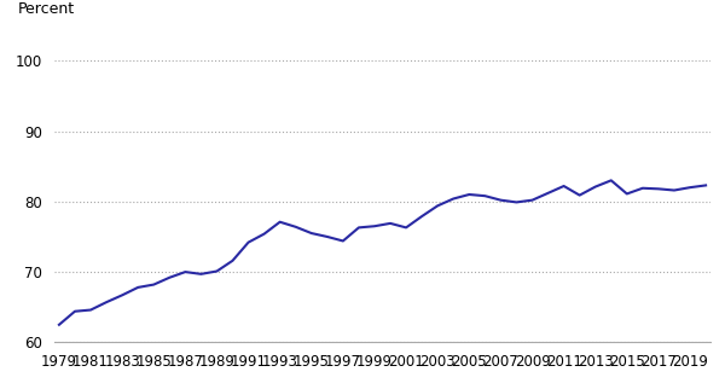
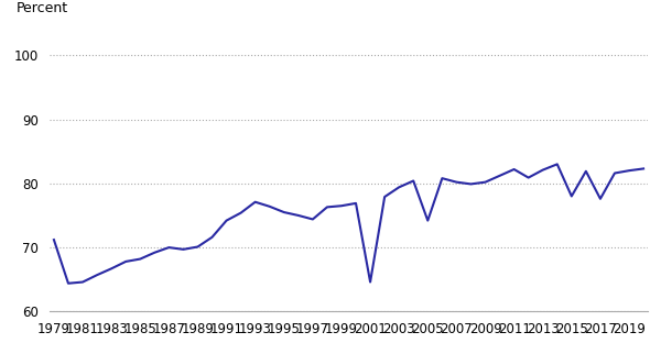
1979: 62.5 -> 71.2
2001: 76.3 -> 64.6
2005: 81.0 -> 74.2
2015: 81.1 -> 78.0
2017: 81.8 -> 77.6
